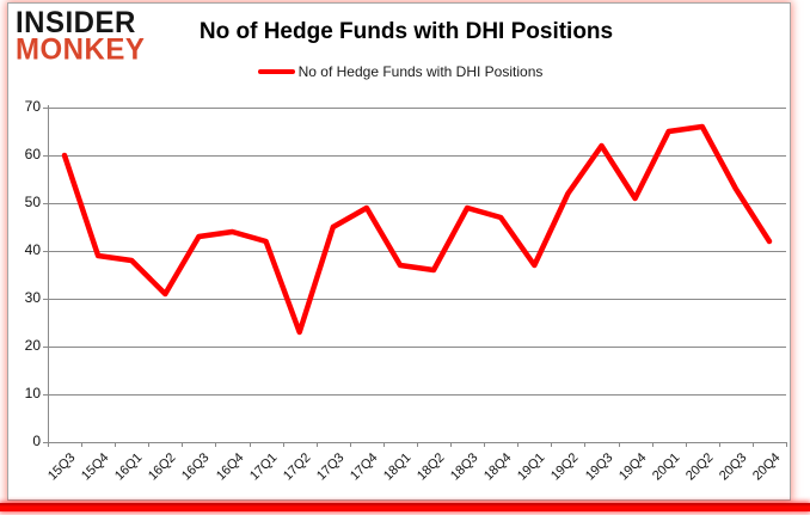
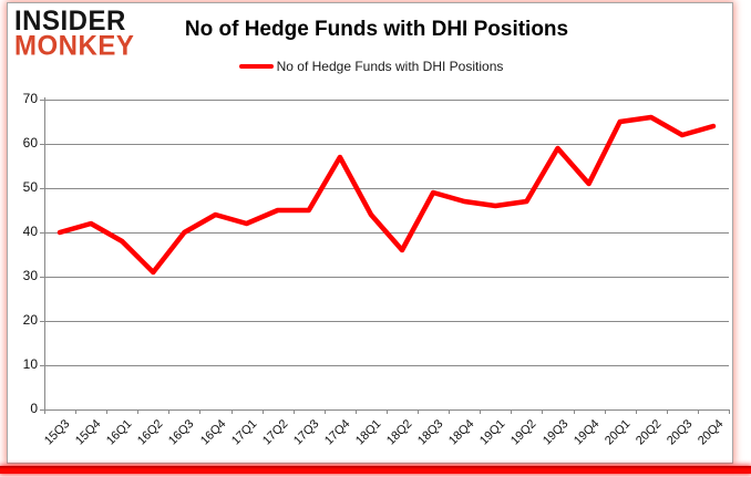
15Q3: 60 -> 40
15Q4: 39 -> 42
16Q3: 43 -> 40
17Q2: 23 -> 45
17Q4: 49 -> 57
18Q1: 37 -> 44
19Q1: 37 -> 46
19Q2: 52 -> 47
19Q3: 62 -> 59
20Q3: 53 -> 62
20Q4: 42 -> 64
